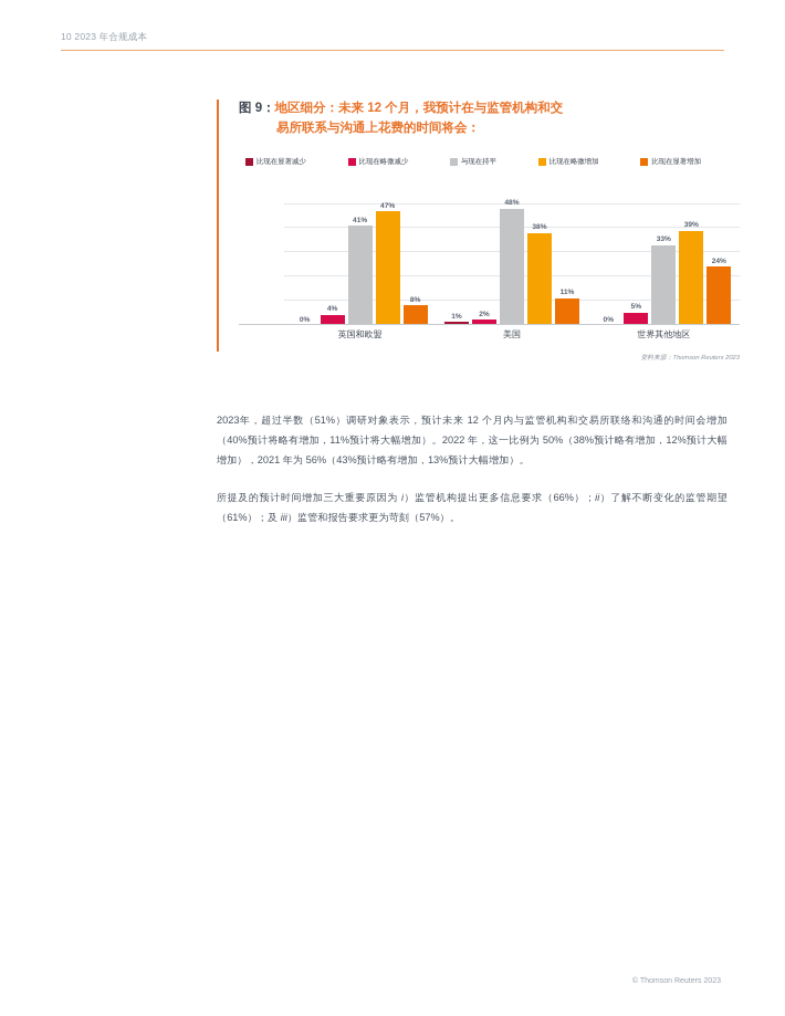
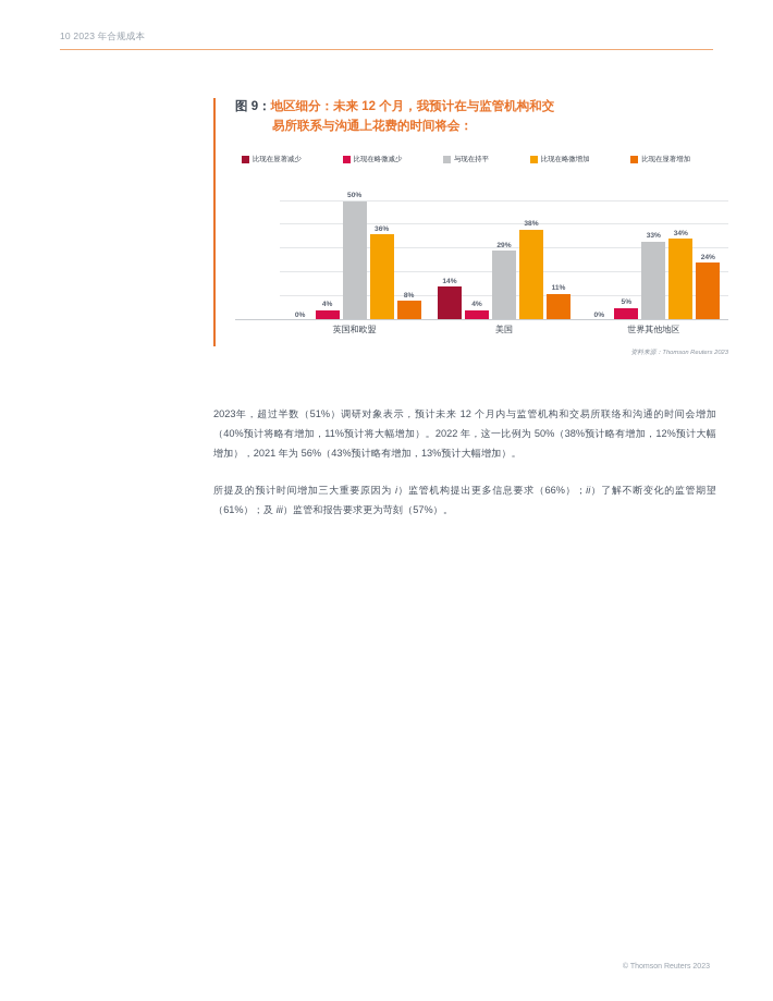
与现在持平/英国和欧盟: 41% -> 50%
比现在略微增加/英国和欧盟: 47% -> 36%
比现在显著减少/美国: 1% -> 14%
比现在略微减少/美国: 2% -> 4%
与现在持平/美国: 48% -> 29%
比现在略微增加/世界其他地区: 39% -> 34%
